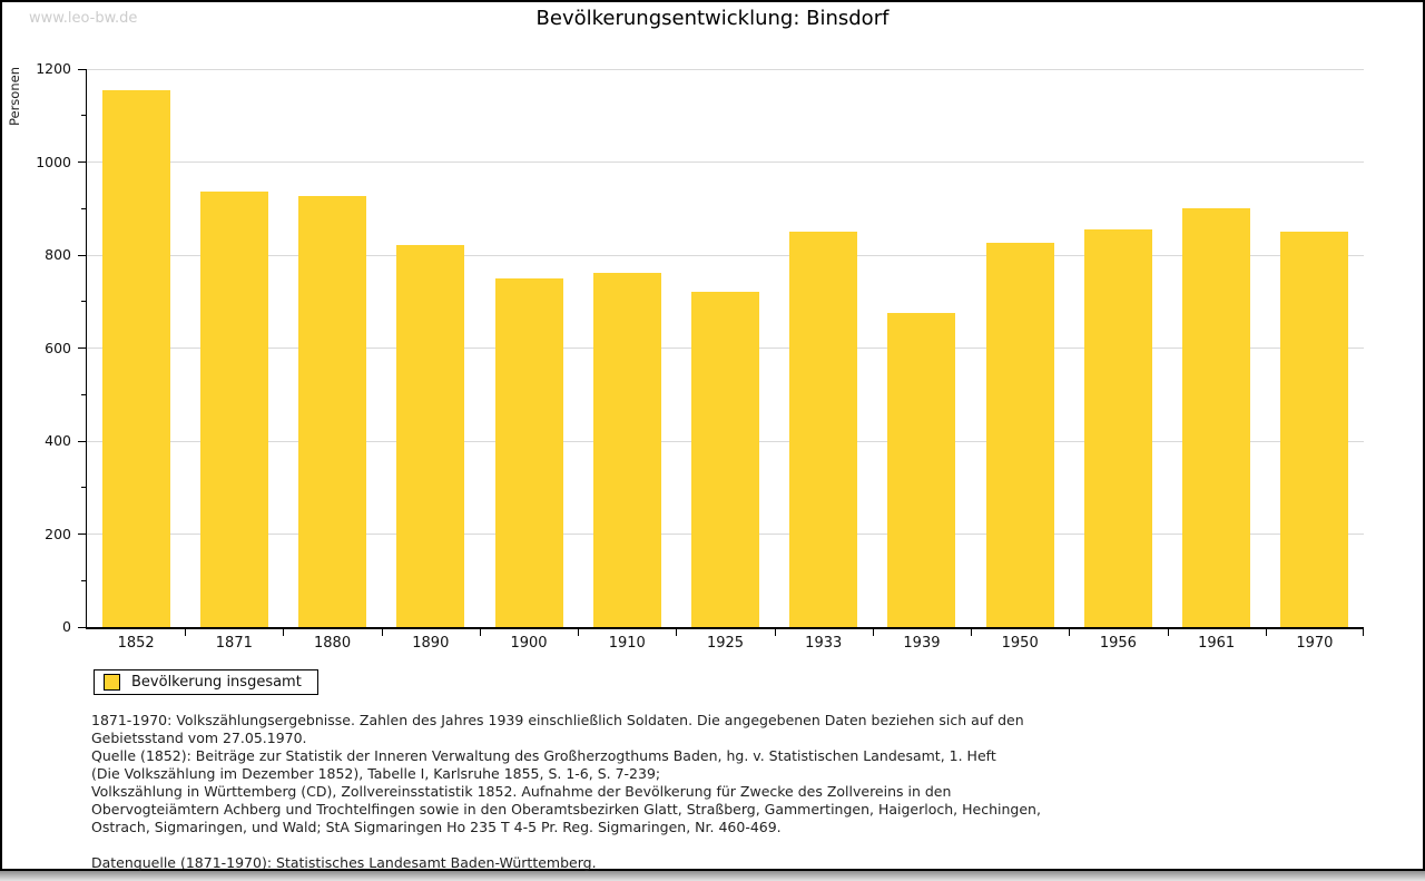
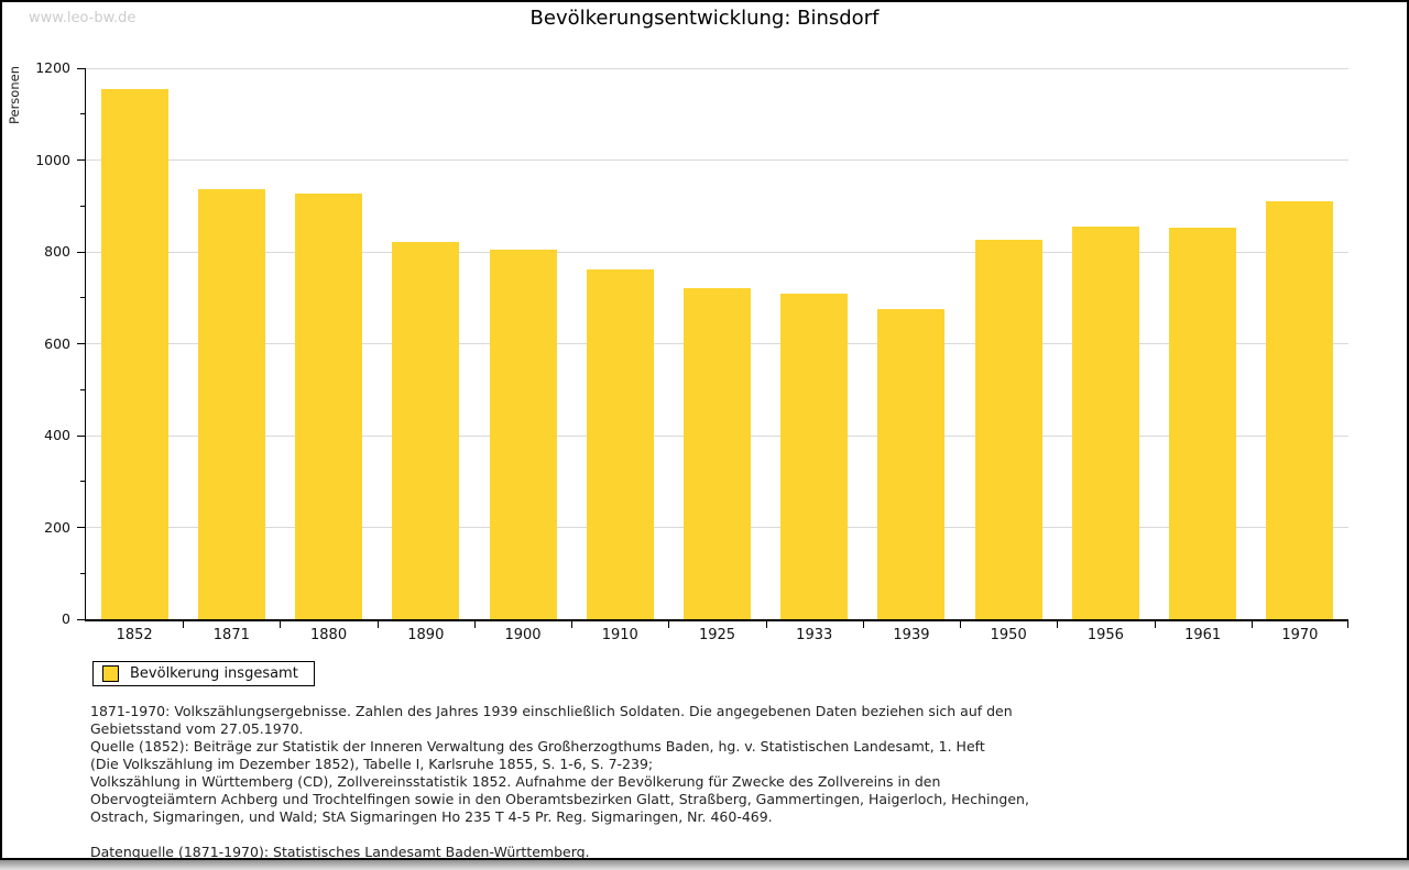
1900: 750 -> 800
1933: 850 -> 710
1961: 900 -> 850
1970: 850 -> 910
